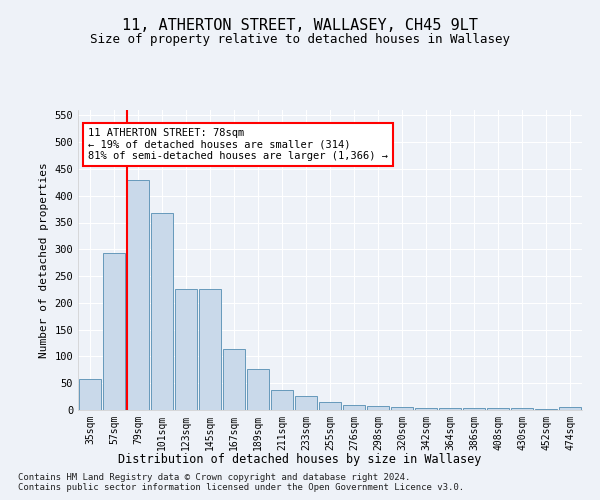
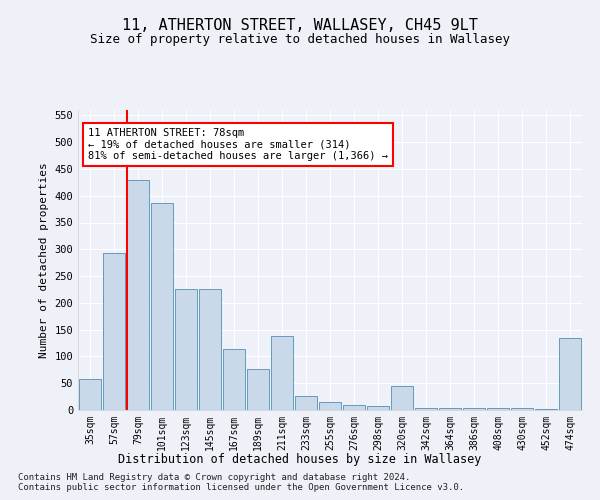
101sqm: 368 -> 386
211sqm: 38 -> 138
320sqm: 5 -> 44
474sqm: 5 -> 134
